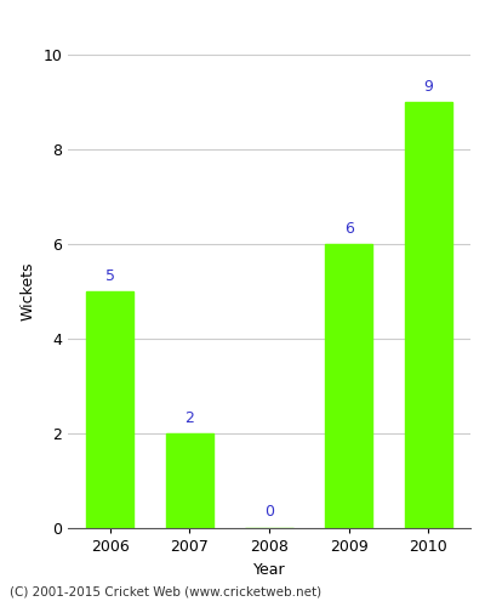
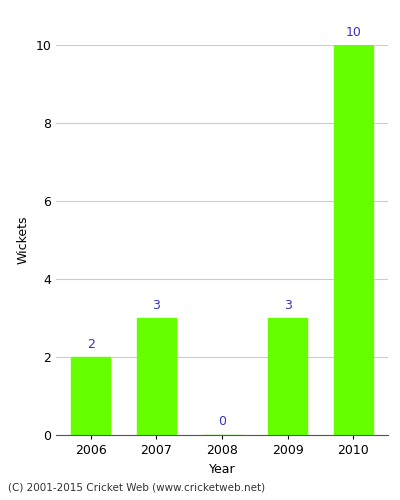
2006: 5 -> 2
2007: 2 -> 3
2009: 6 -> 3
2010: 9 -> 10
